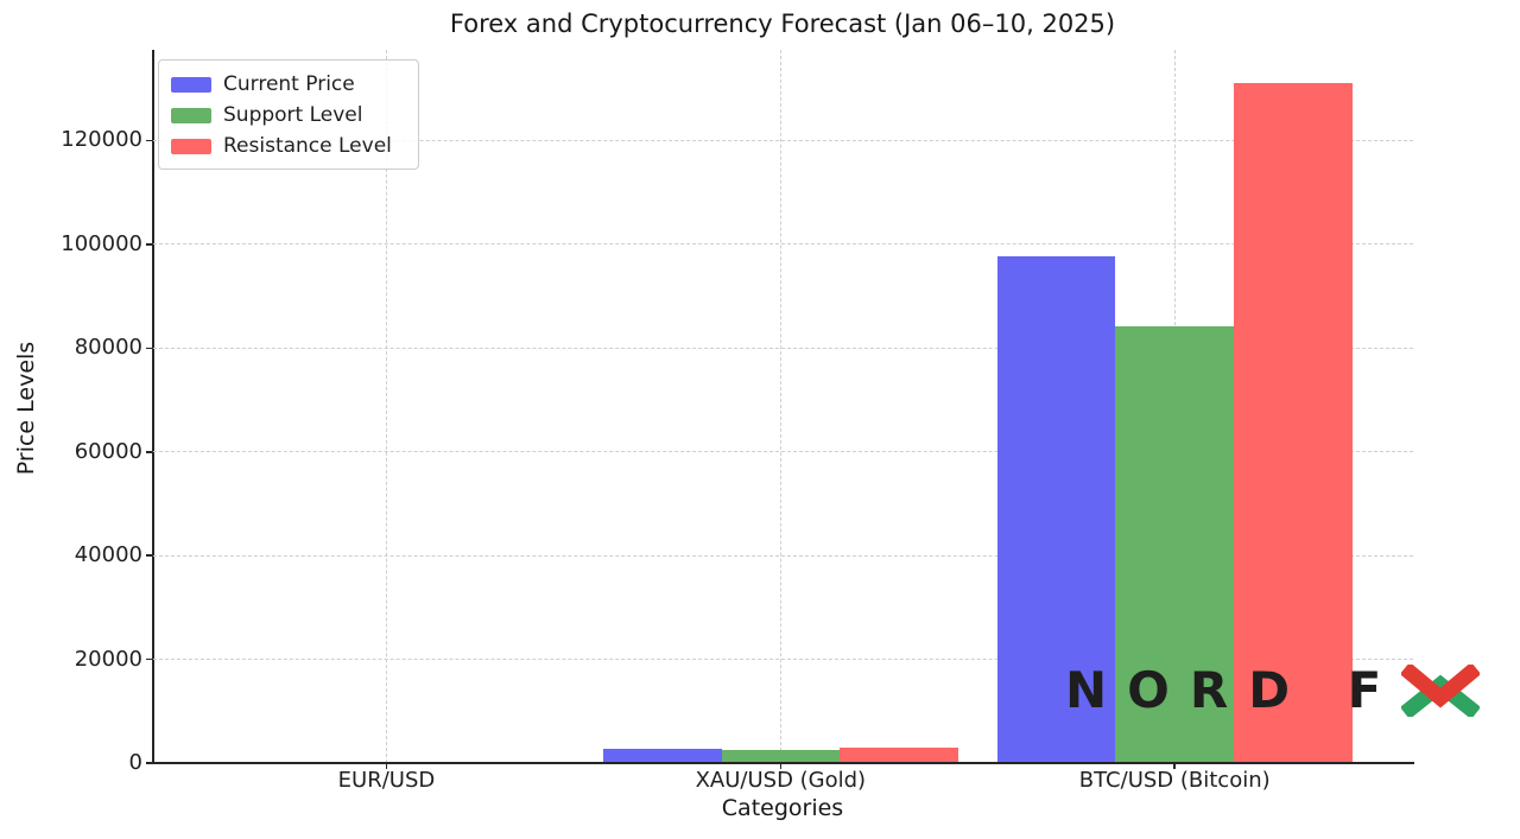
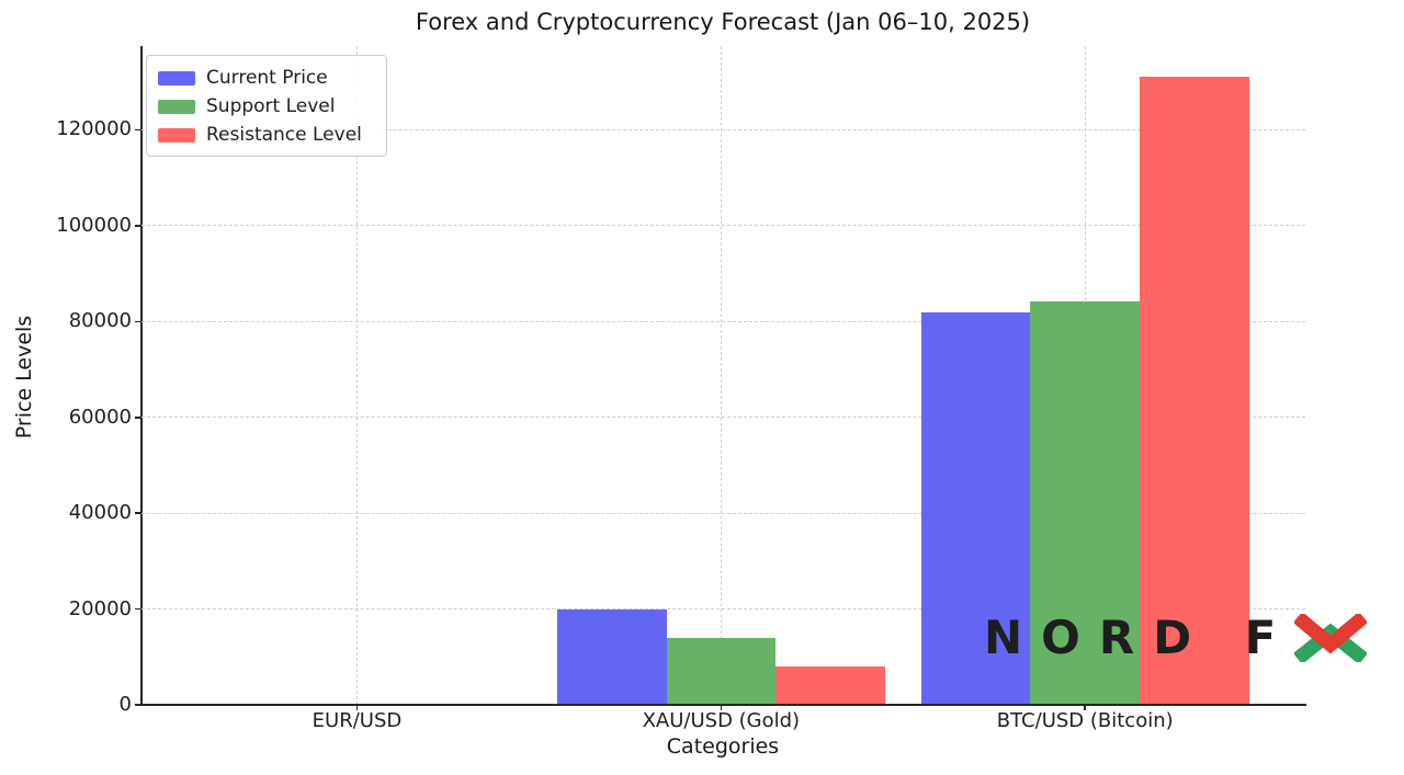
Current Price/XAU/USD (Gold): 3000 -> 20000
Support Level/XAU/USD (Gold): 3000 -> 14000
Resistance Level/XAU/USD (Gold): 3000 -> 8000
Current Price/BTC/USD (Bitcoin): 98000 -> 82000
